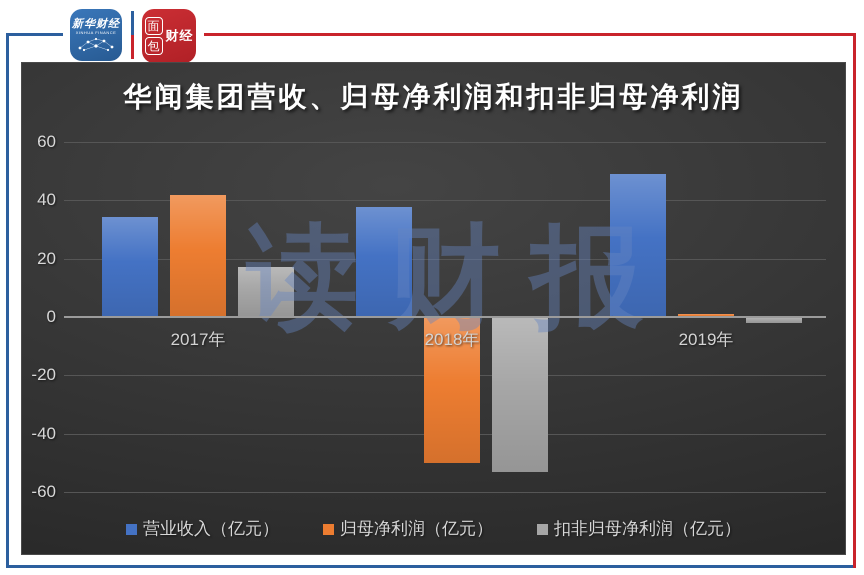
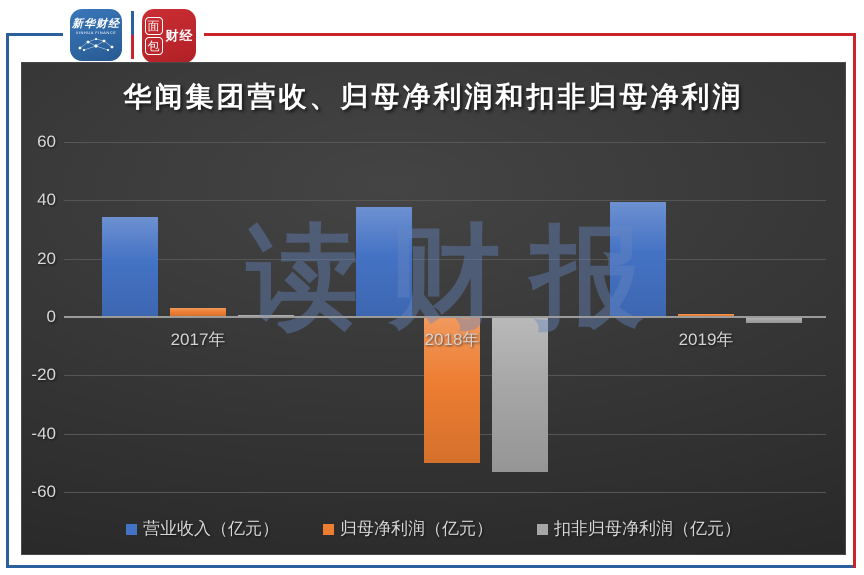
归母净利润（亿元）/2017年: 42 -> 3
扣非归母净利润（亿元）/2017年: 17 -> 1
营业收入（亿元）/2019年: 49 -> 39
